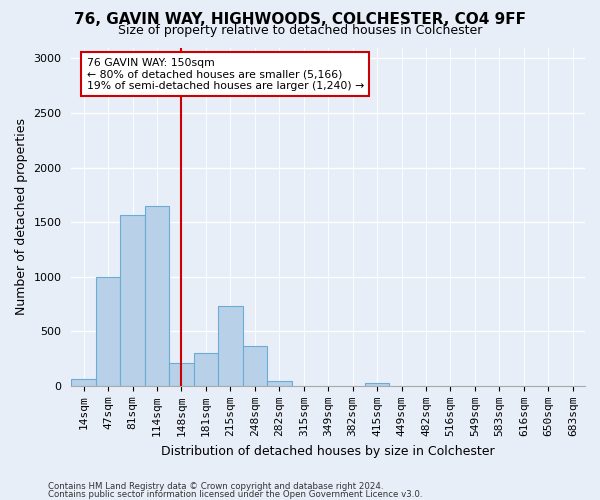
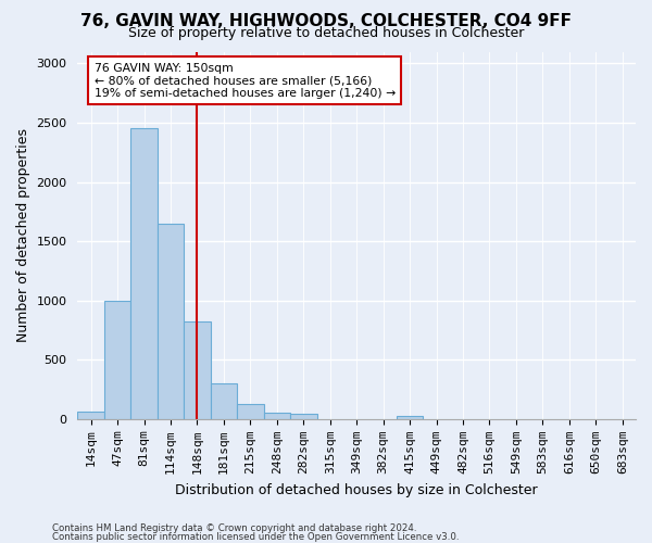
81sqm: 1570 -> 2450
148sqm: 210 -> 820
215sqm: 730 -> 130
248sqm: 370 -> 60
